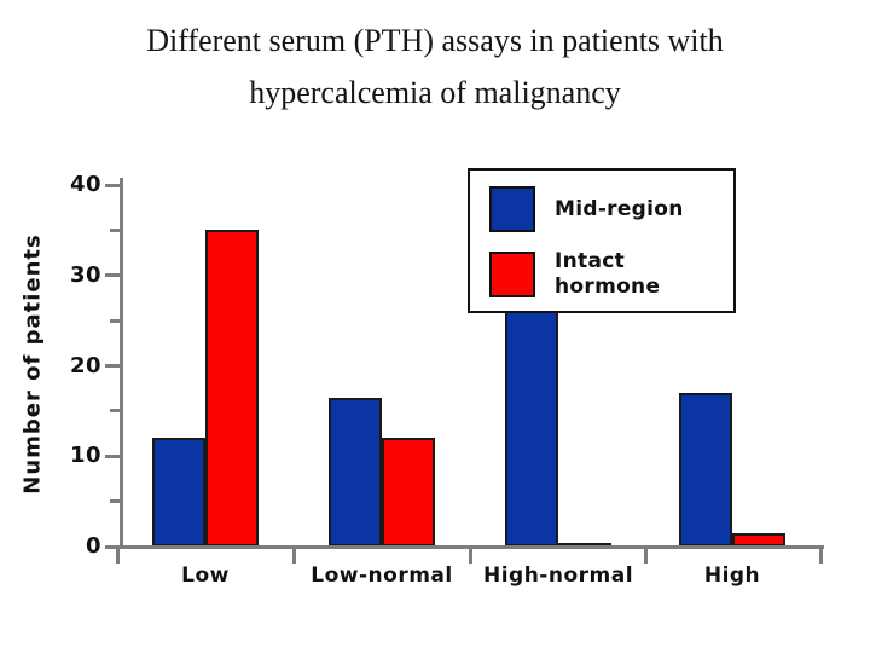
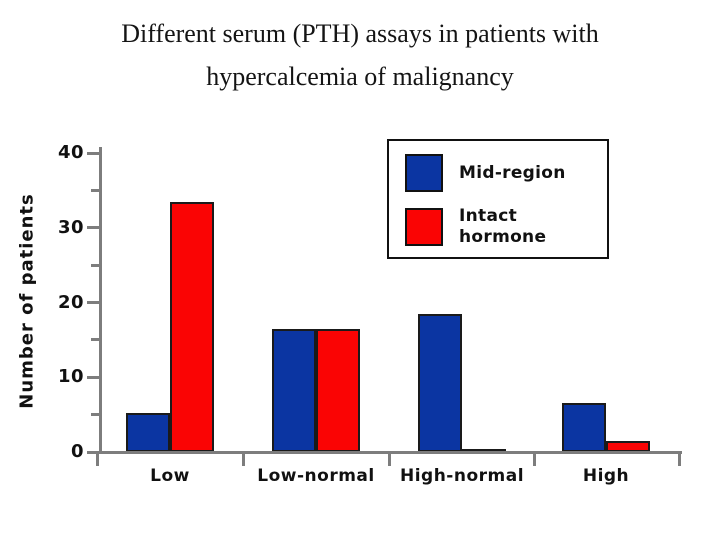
Mid-region/Low: 12 -> 5
Intact hormone/Low: 35 -> 34
Intact hormone/Low-normal: 12 -> 16
Mid-region/High-normal: 34 -> 18
Mid-region/High: 17 -> 6
